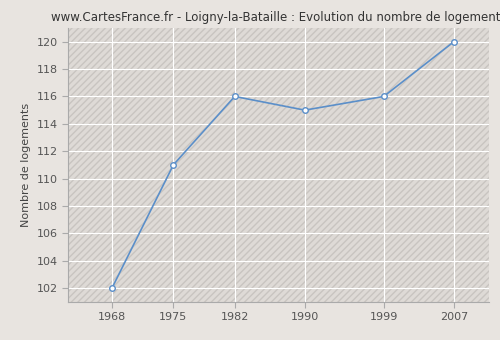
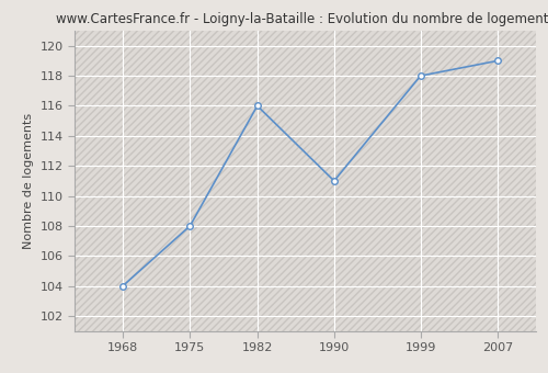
1968: 102 -> 104
1975: 111 -> 108
1990: 115 -> 111
1999: 116 -> 118
2007: 120 -> 119
